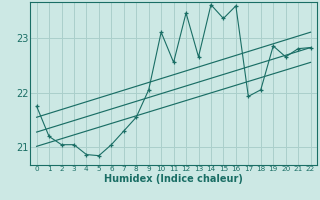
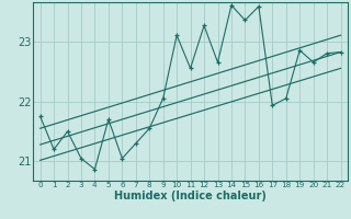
2: 21.05 -> 21.50
5: 20.85 -> 21.70
12: 23.45 -> 23.26
